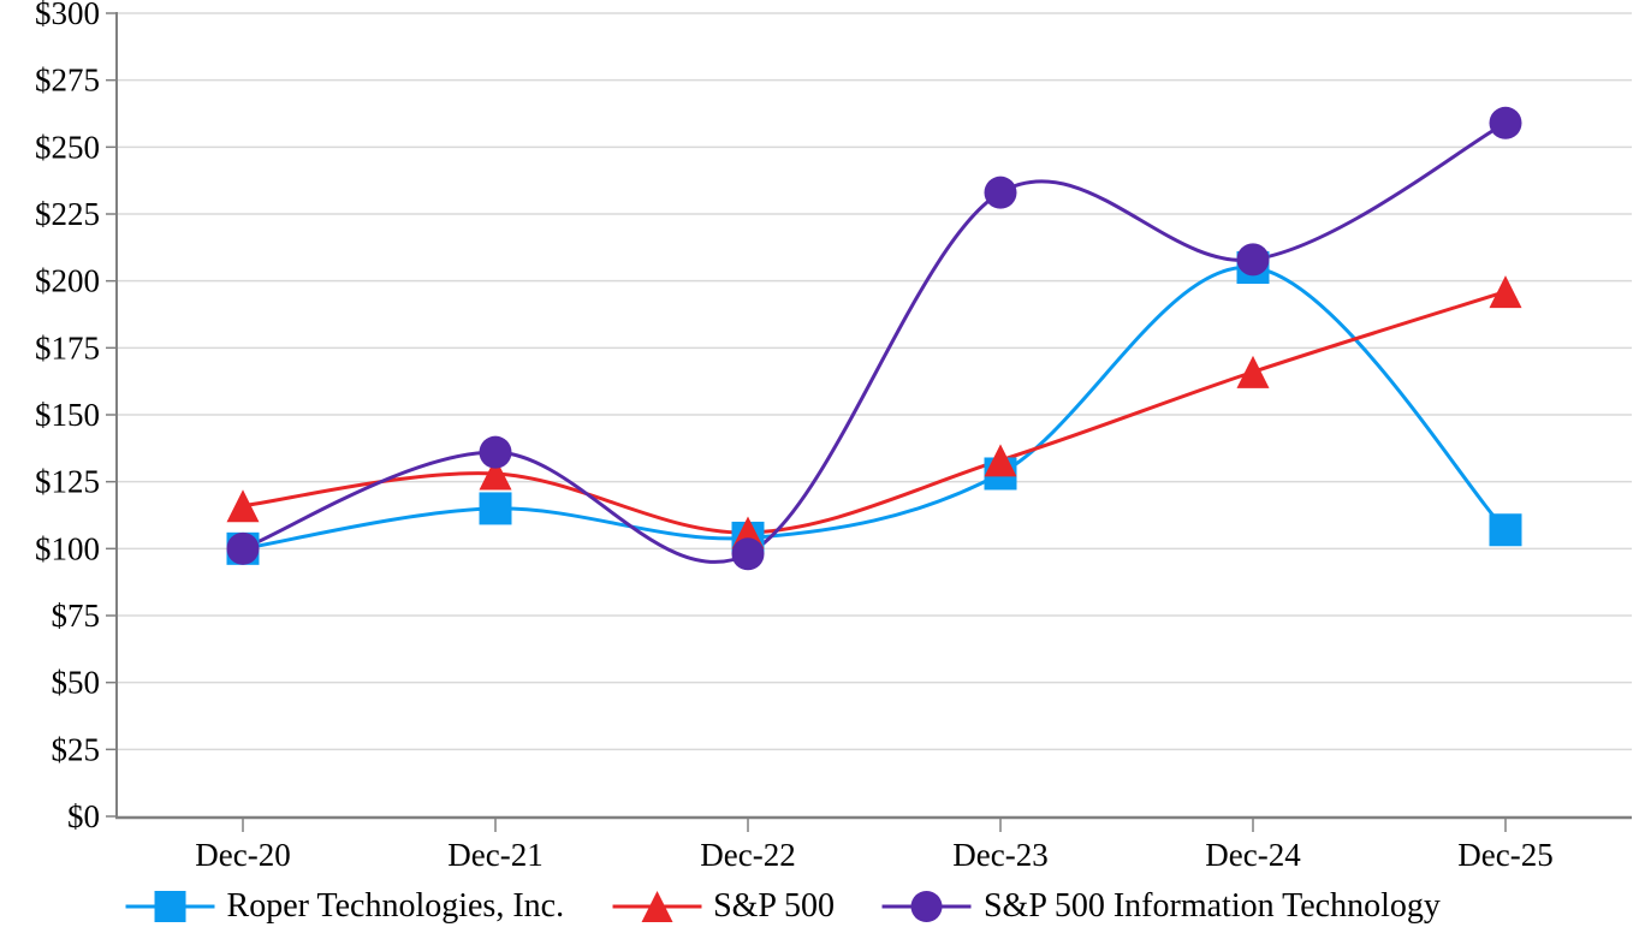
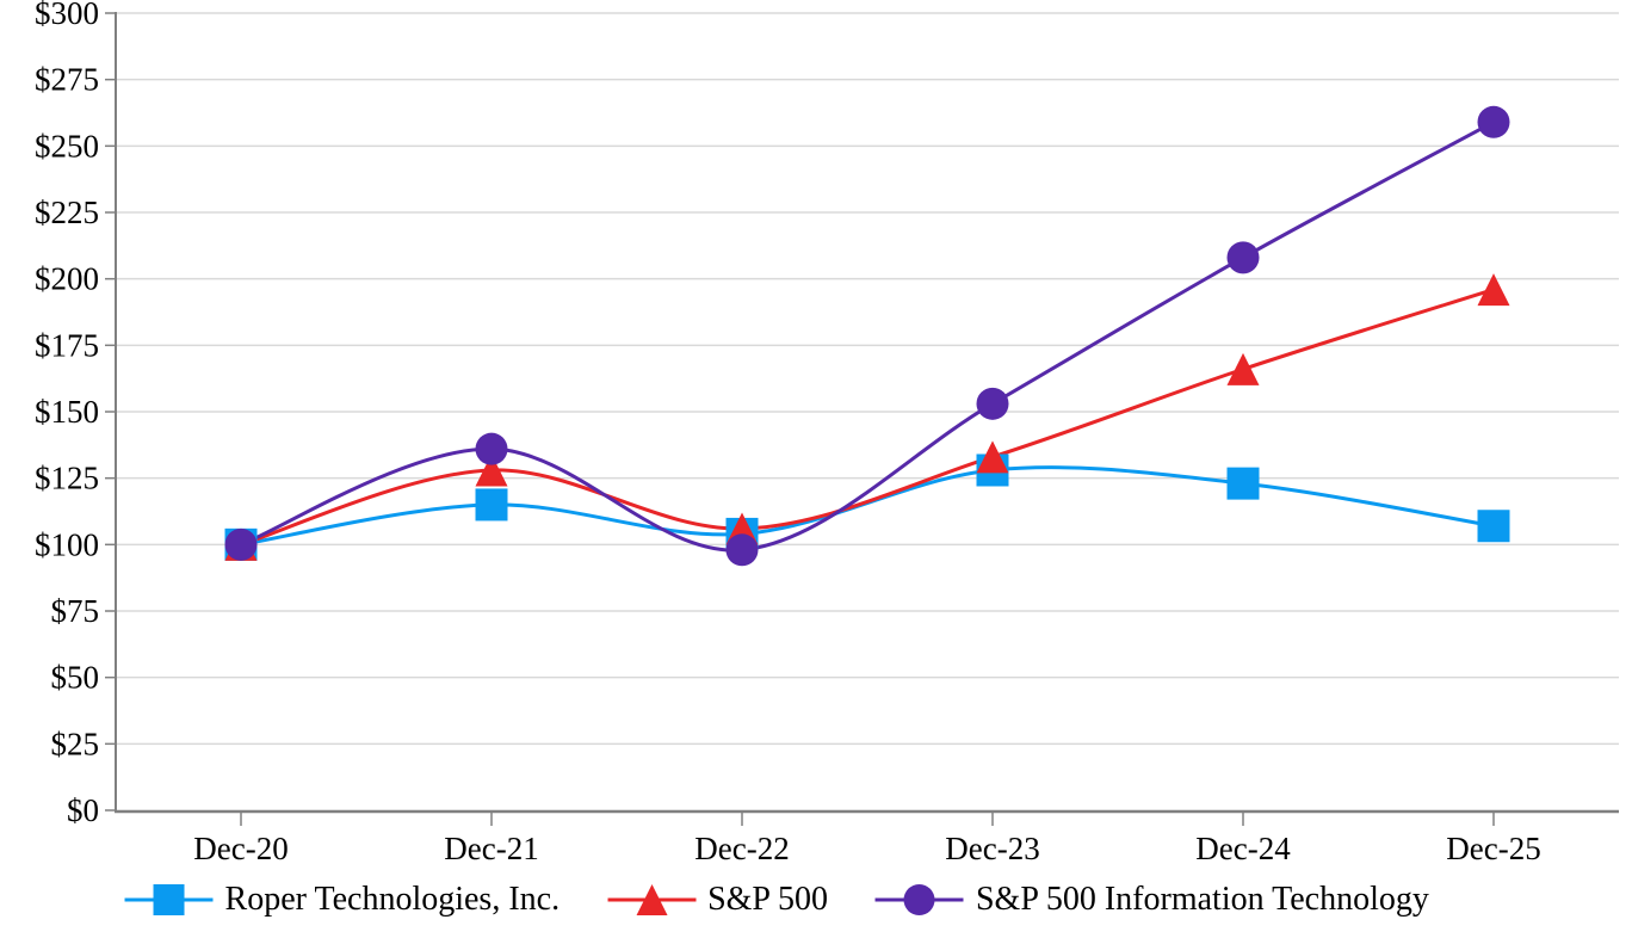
S&P 500/Dec-20: $116 -> $100
S&P 500 Information Technology/Dec-23: $233 -> $153
Roper Technologies, Inc./Dec-24: $205 -> $123
